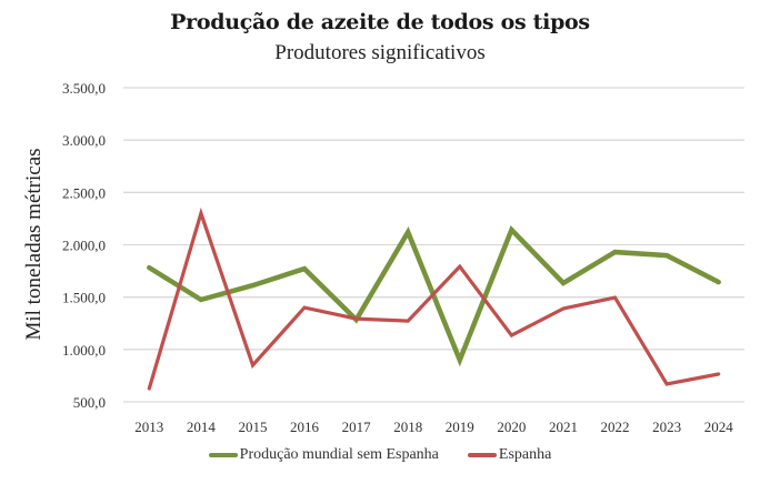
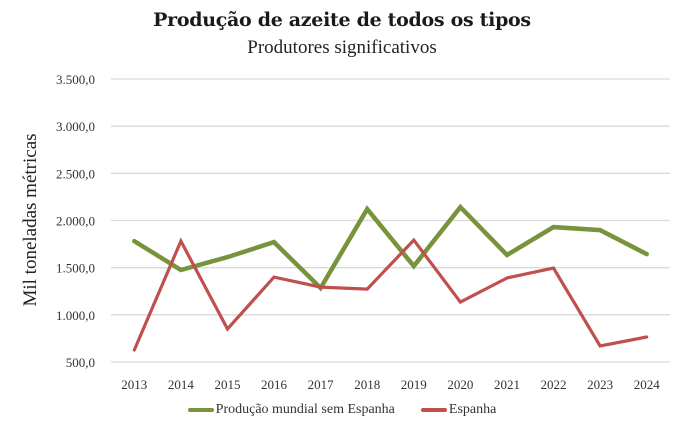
Espanha/2014: 2300 -> 1800
Produção mundial sem Espanha/2019: 900 -> 1500
